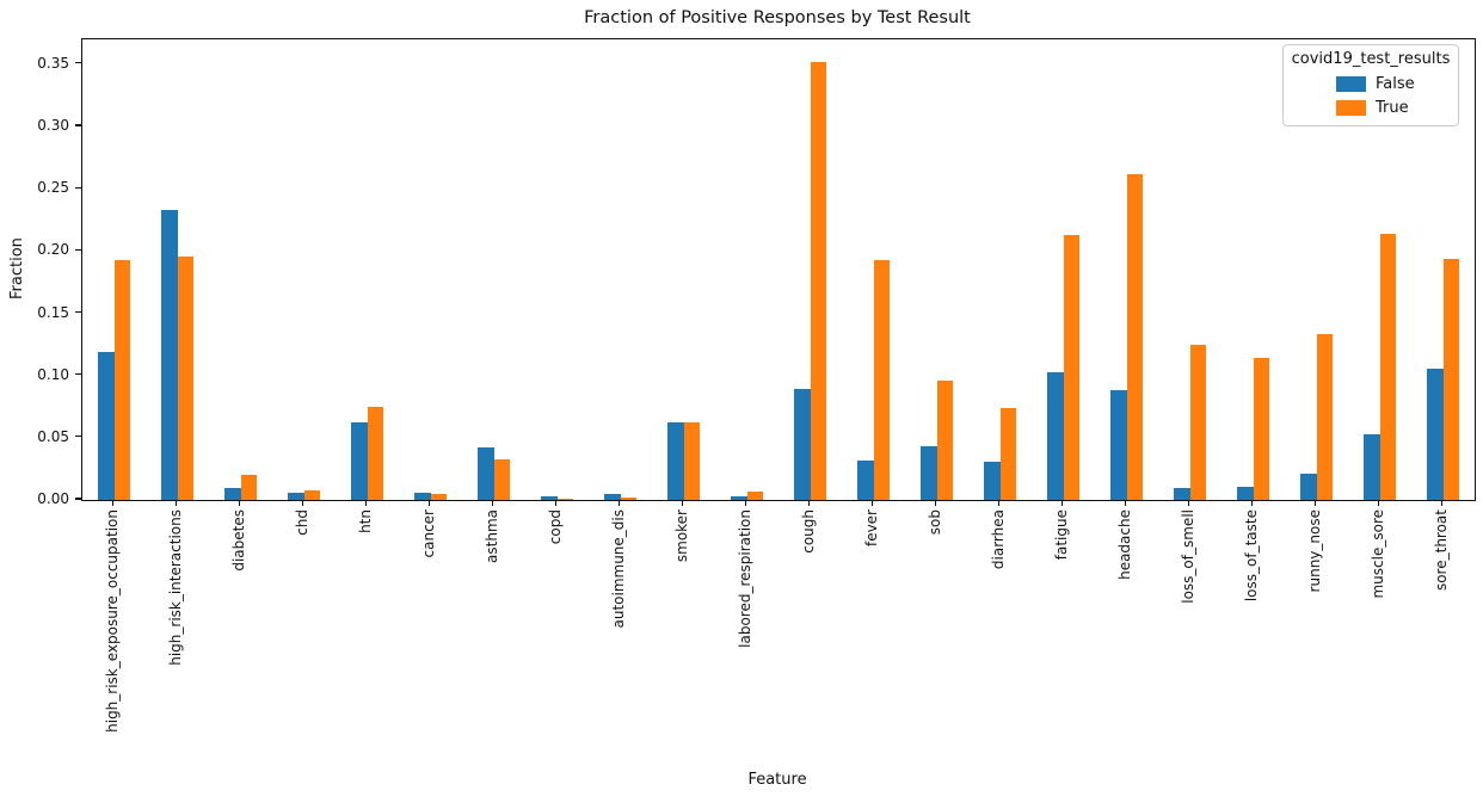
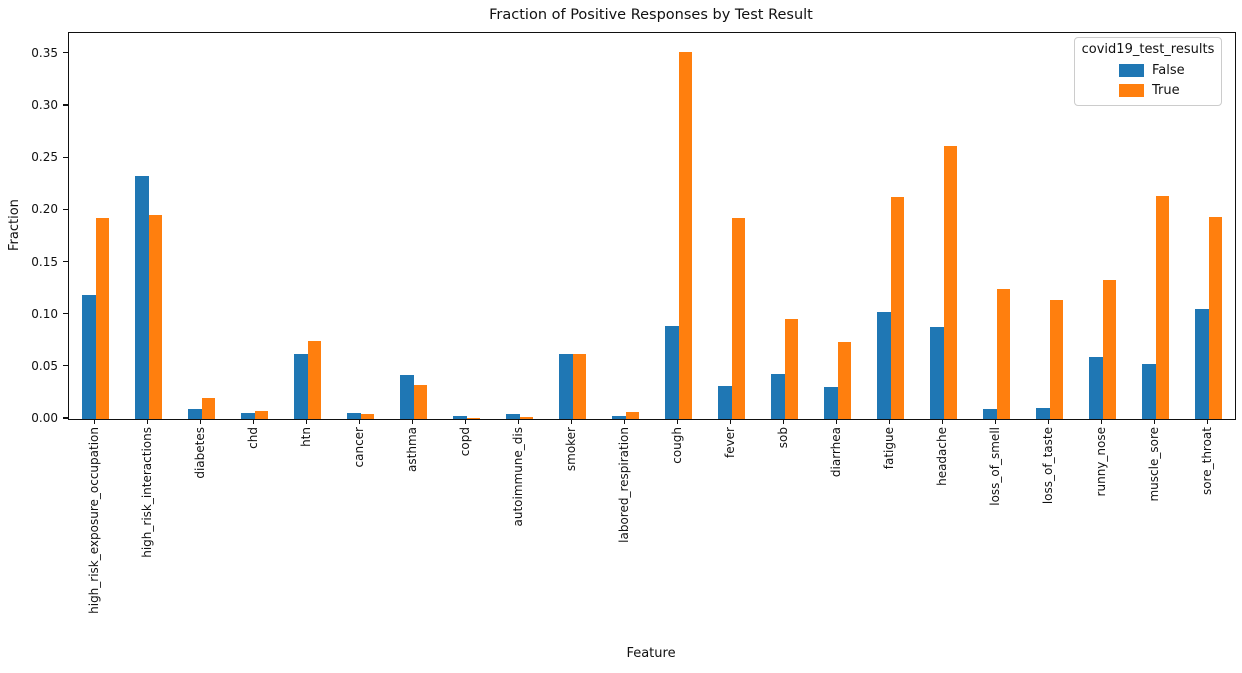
False/runny_nose: 0.021 -> 0.059
